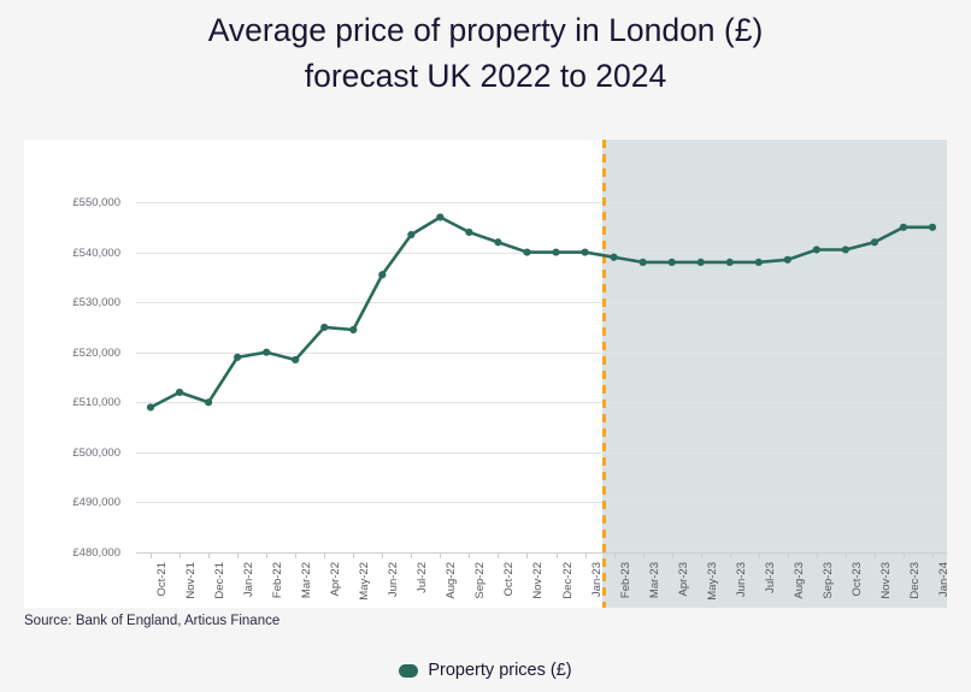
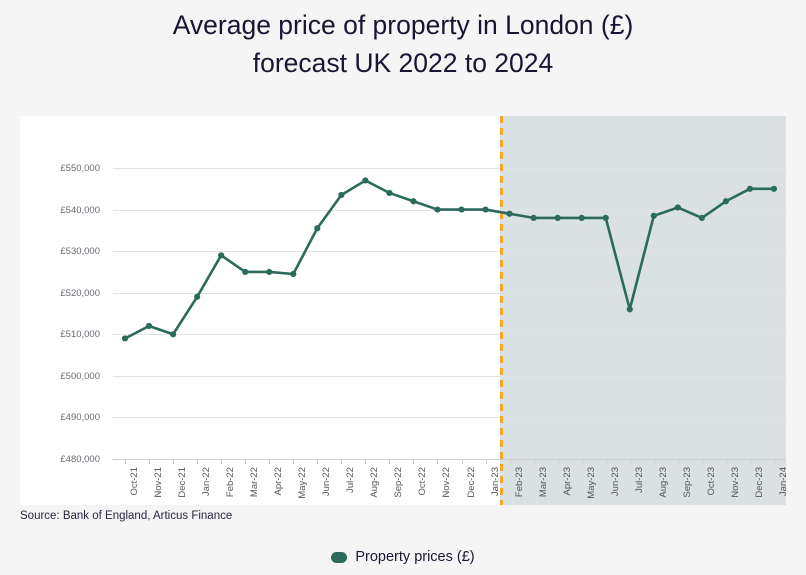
Feb-22: £520000 -> £529000
Mar-22: £518000 -> £525000
Jul-23: £538000 -> £516000
Oct-23: £540000 -> £538000
